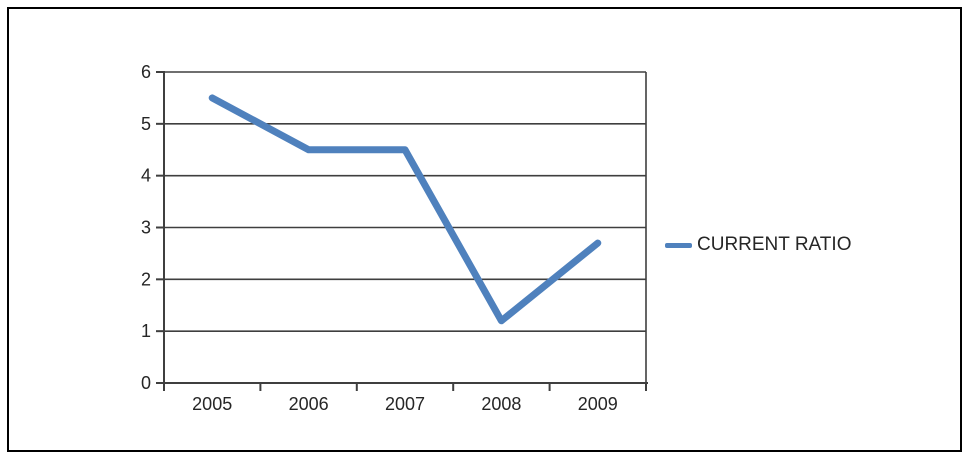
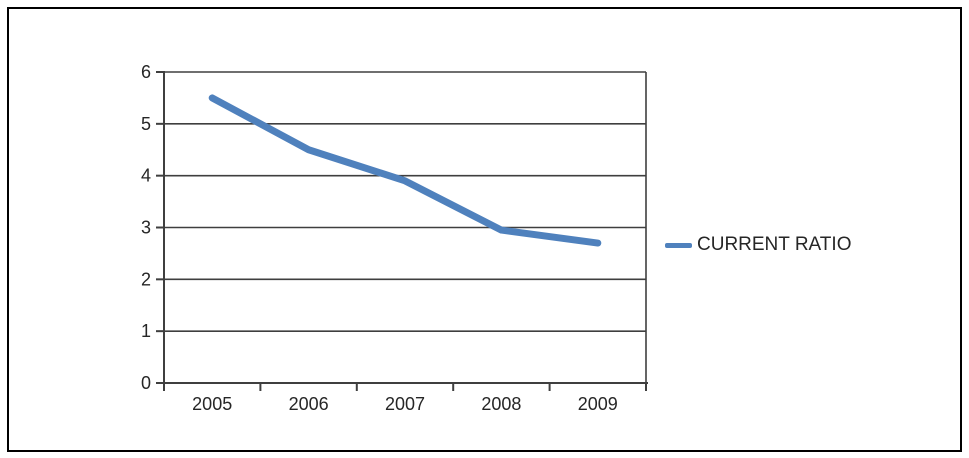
2007: 4.5 -> 3.9
2008: 1.2 -> 3.0
